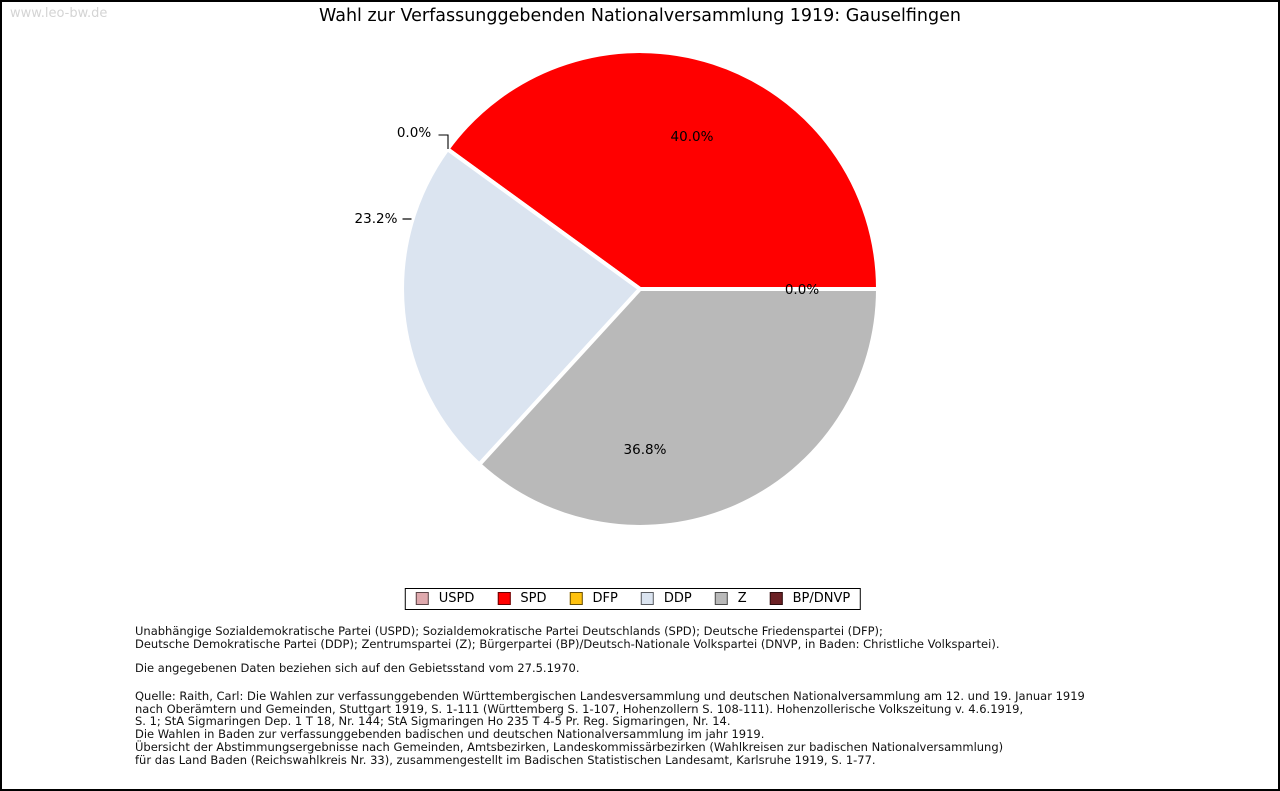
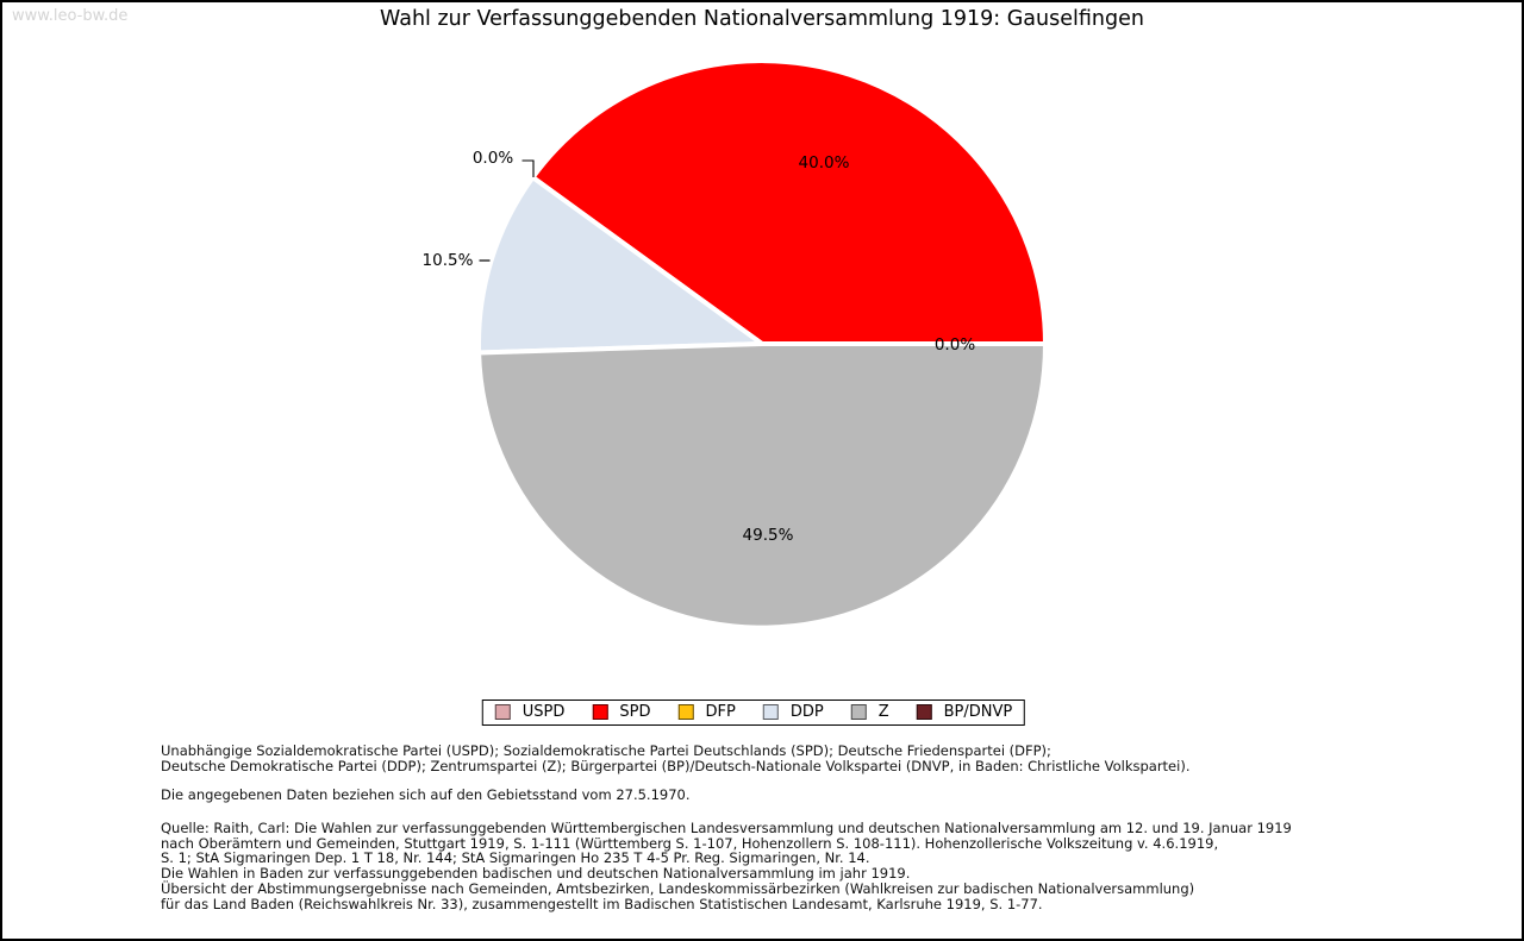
DDP: 23.2% -> 10.5%
Z: 36.8% -> 49.5%
